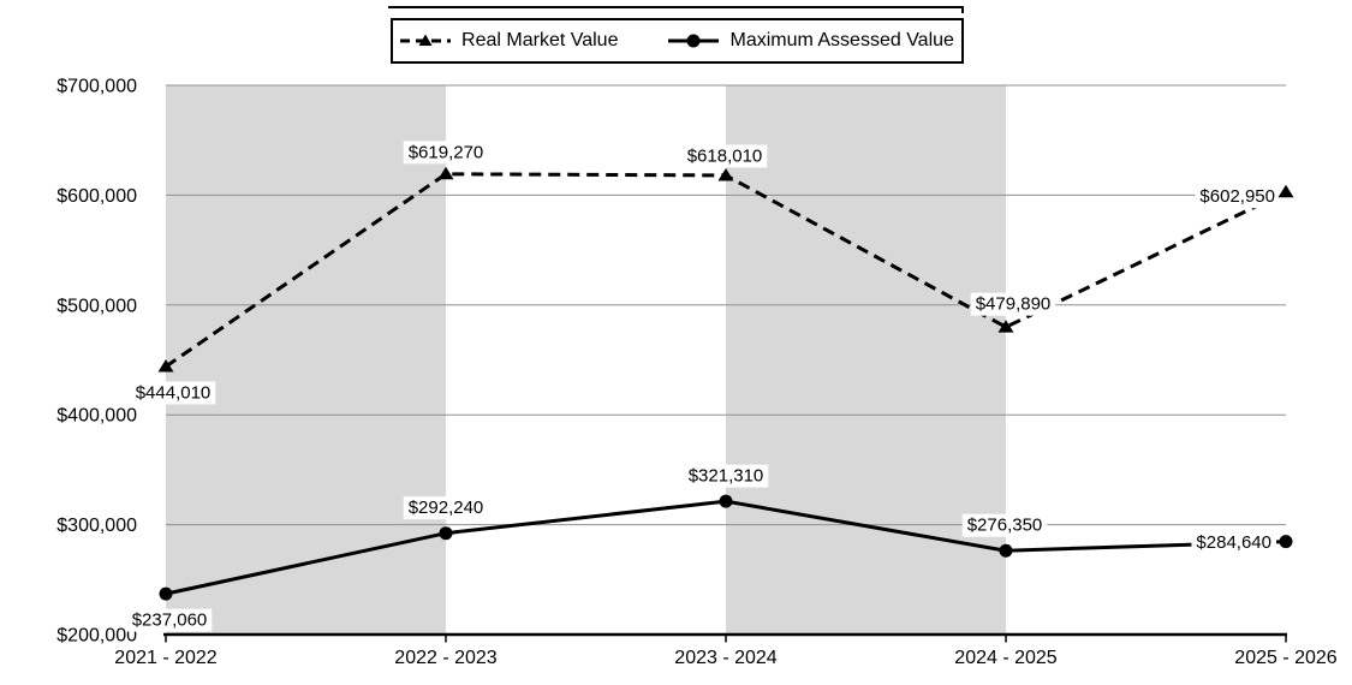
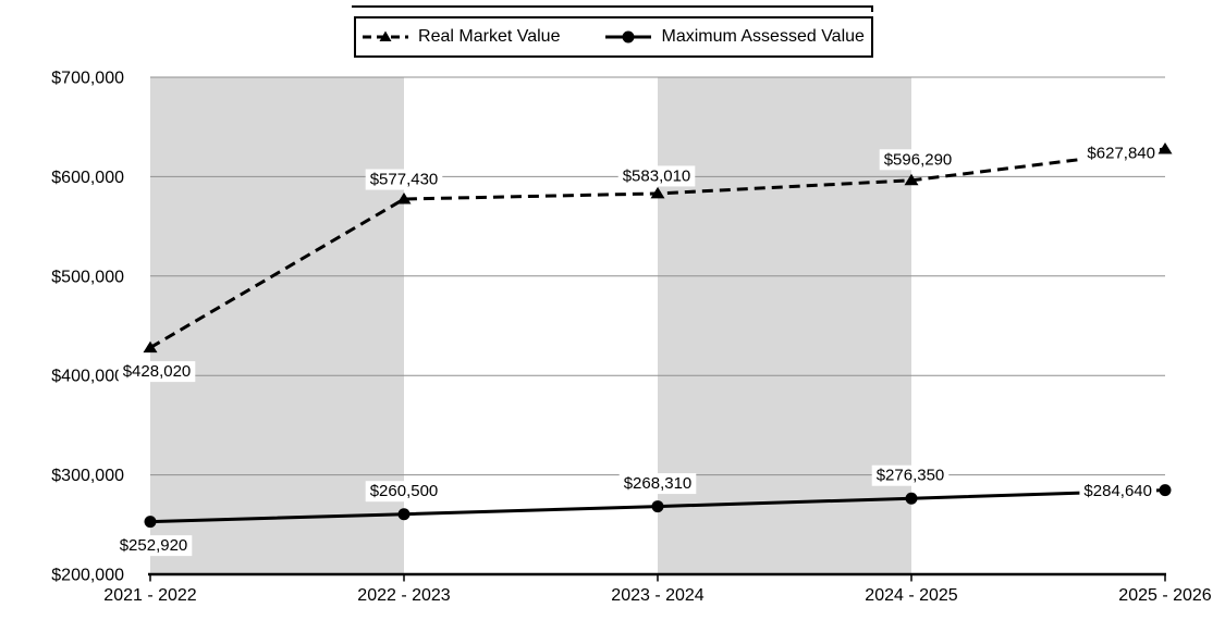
Real Market Value/2021 - 2022: $444,010 -> $428,020
Maximum Assessed Value/2021 - 2022: $237,060 -> $252,920
Real Market Value/2022 - 2023: $619,270 -> $577,430
Maximum Assessed Value/2022 - 2023: $292,240 -> $260,500
Real Market Value/2023 - 2024: $618,010 -> $583,010
Maximum Assessed Value/2023 - 2024: $321,310 -> $268,310
Real Market Value/2024 - 2025: $479,890 -> $596,290
Real Market Value/2025 - 2026: $602,950 -> $627,840
